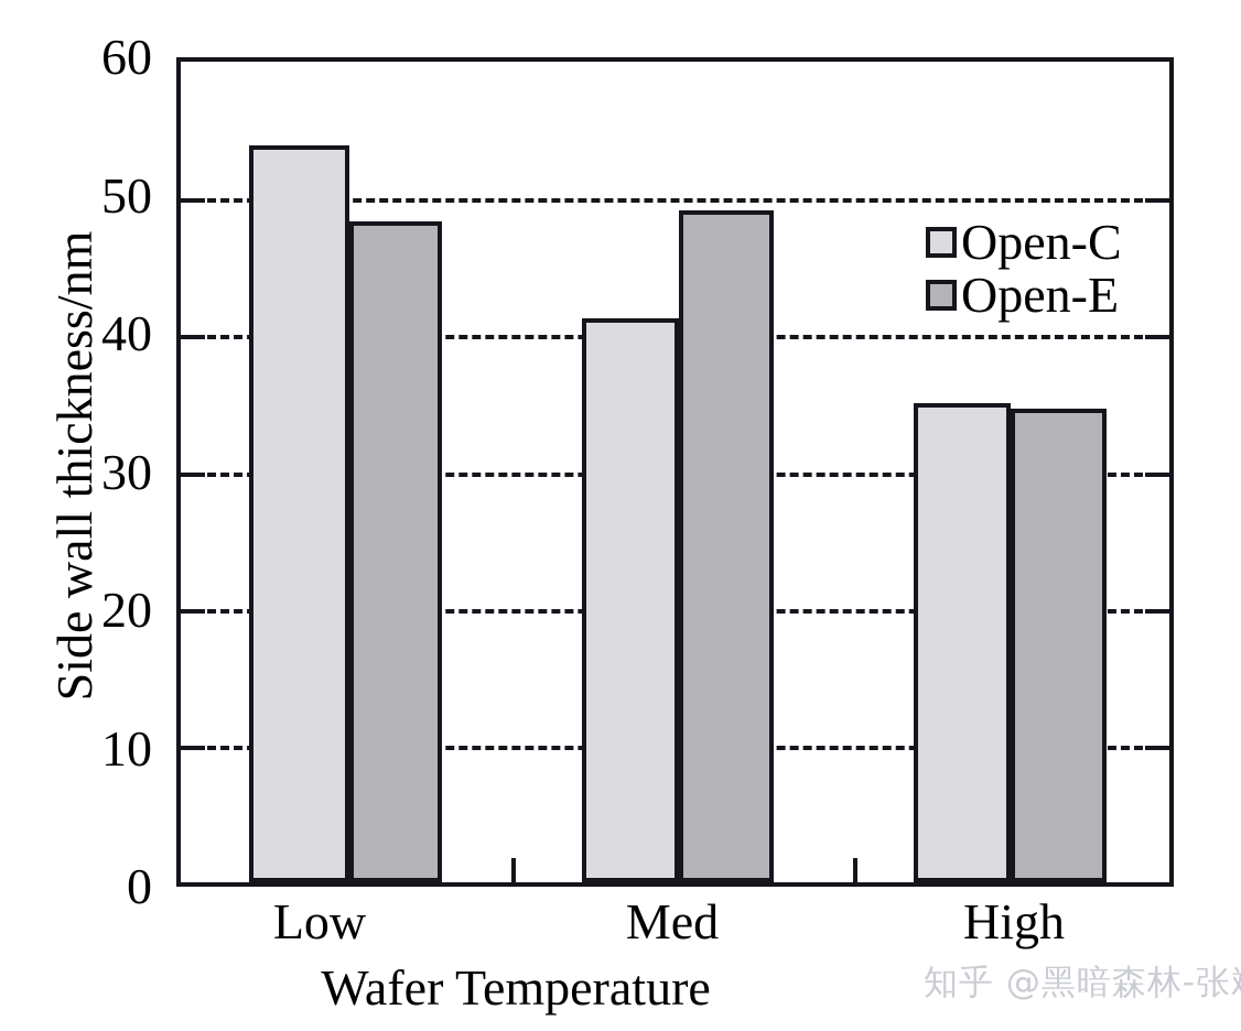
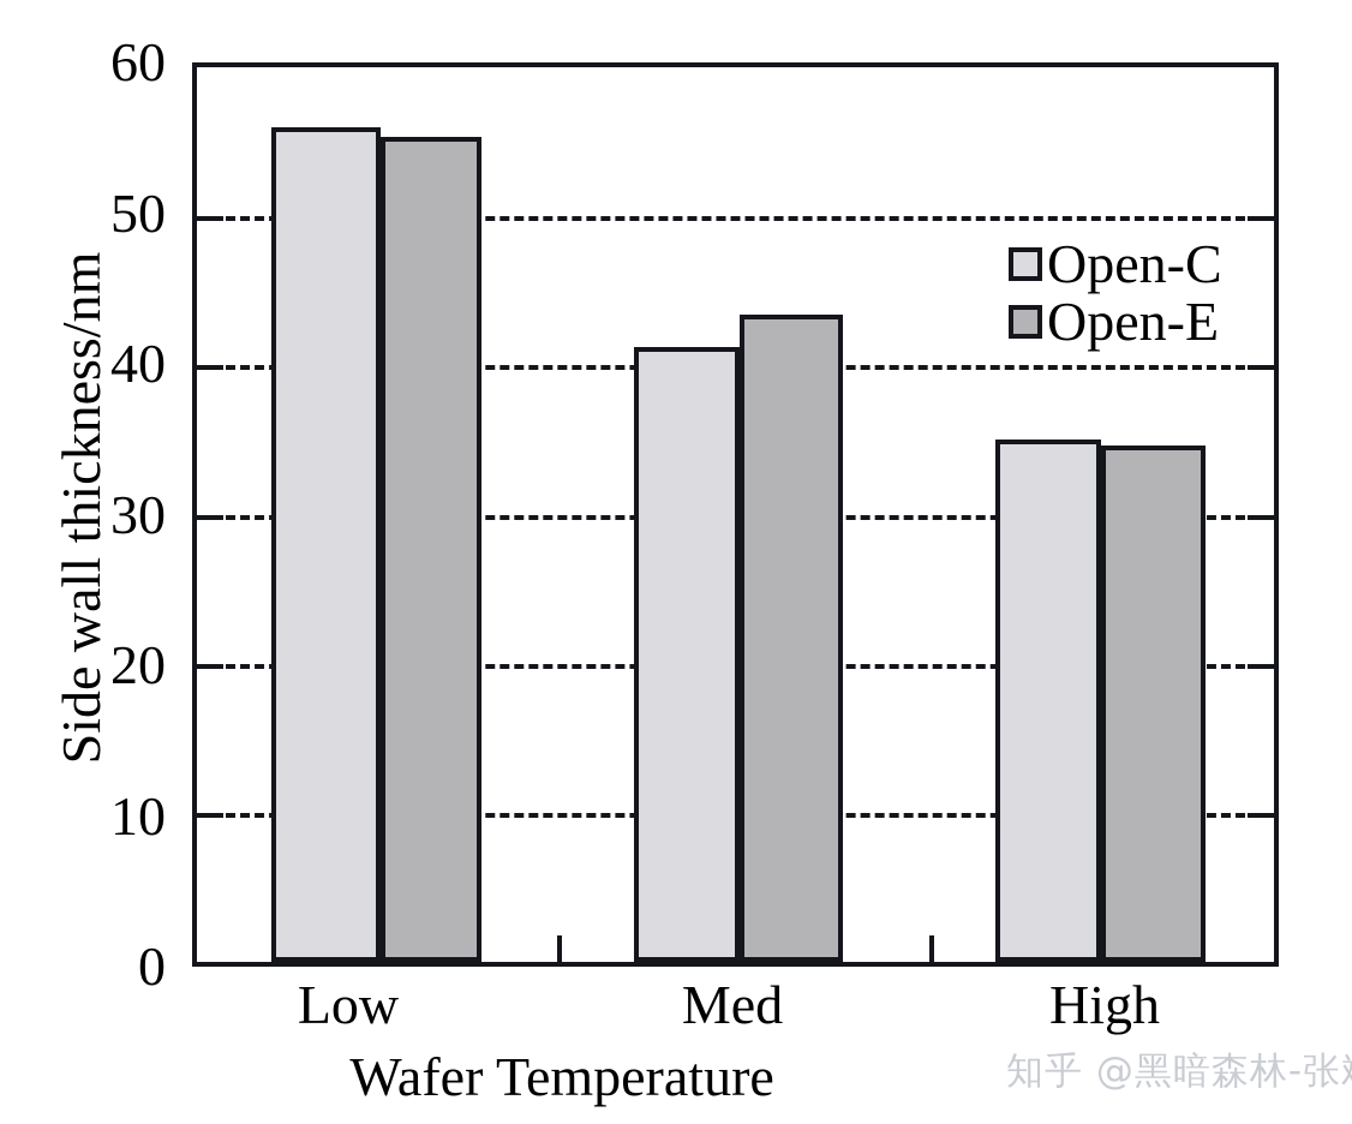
Open-C/Low: 53.9 -> 56.0
Open-E/Low: 48.3 -> 55.3
Open-E/Med: 49.1 -> 43.4
